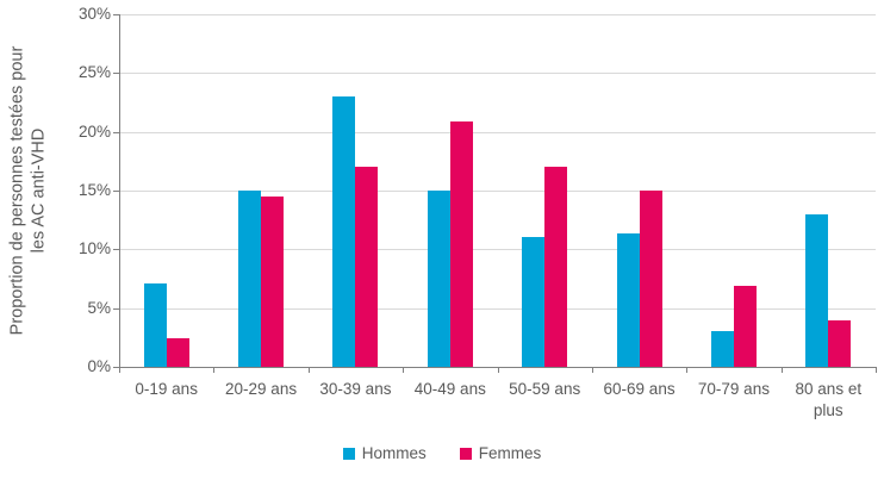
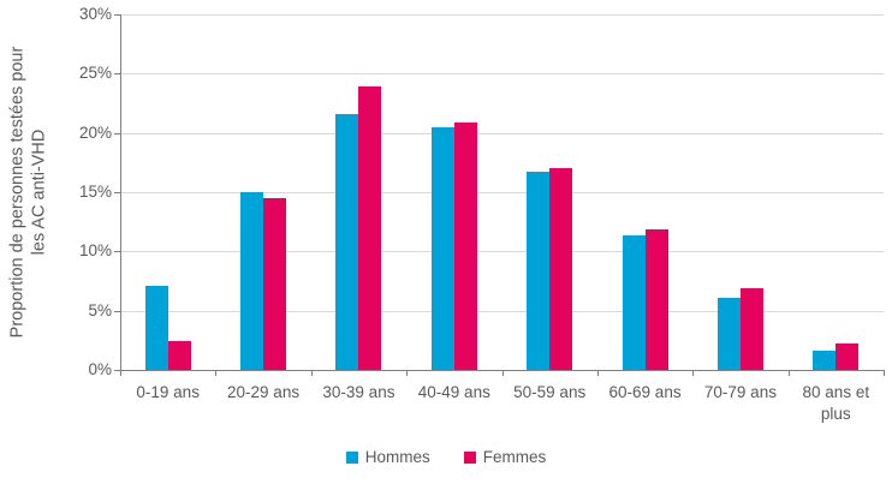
Hommes/30-39 ans: 23% -> 22%
Femmes/30-39 ans: 17% -> 24%
Hommes/40-49 ans: 15% -> 20%
Hommes/50-59 ans: 11% -> 17%
Femmes/60-69 ans: 15% -> 12%
Hommes/70-79 ans: 3% -> 6%
Hommes/80 ans et plus: 13% -> 2%
Femmes/80 ans et plus: 4% -> 2%
